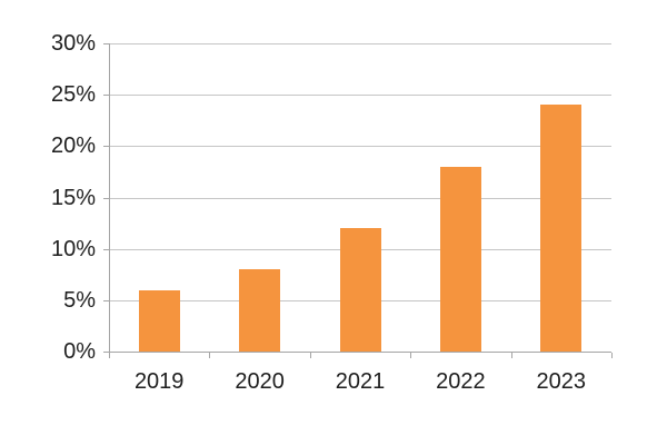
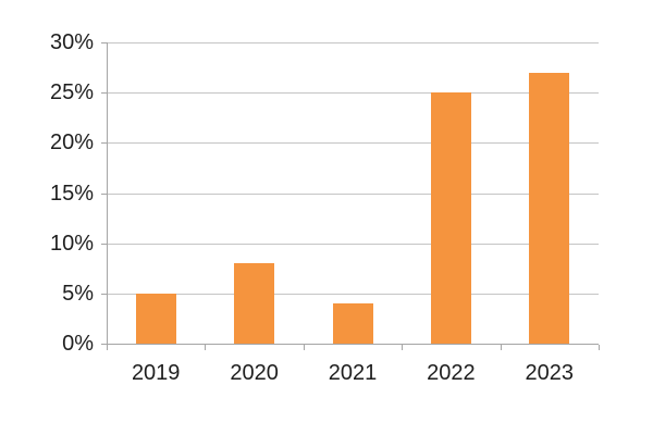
2019: 6% -> 5%
2021: 12% -> 4%
2022: 18% -> 25%
2023: 24% -> 27%
